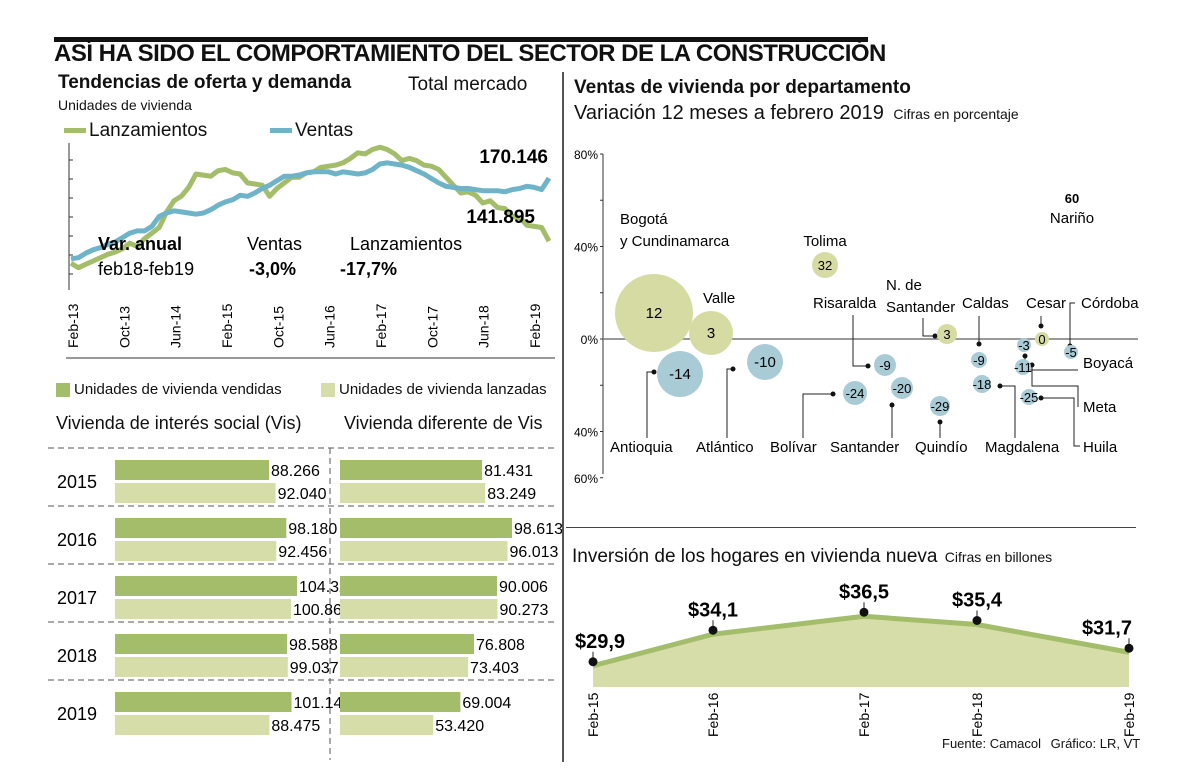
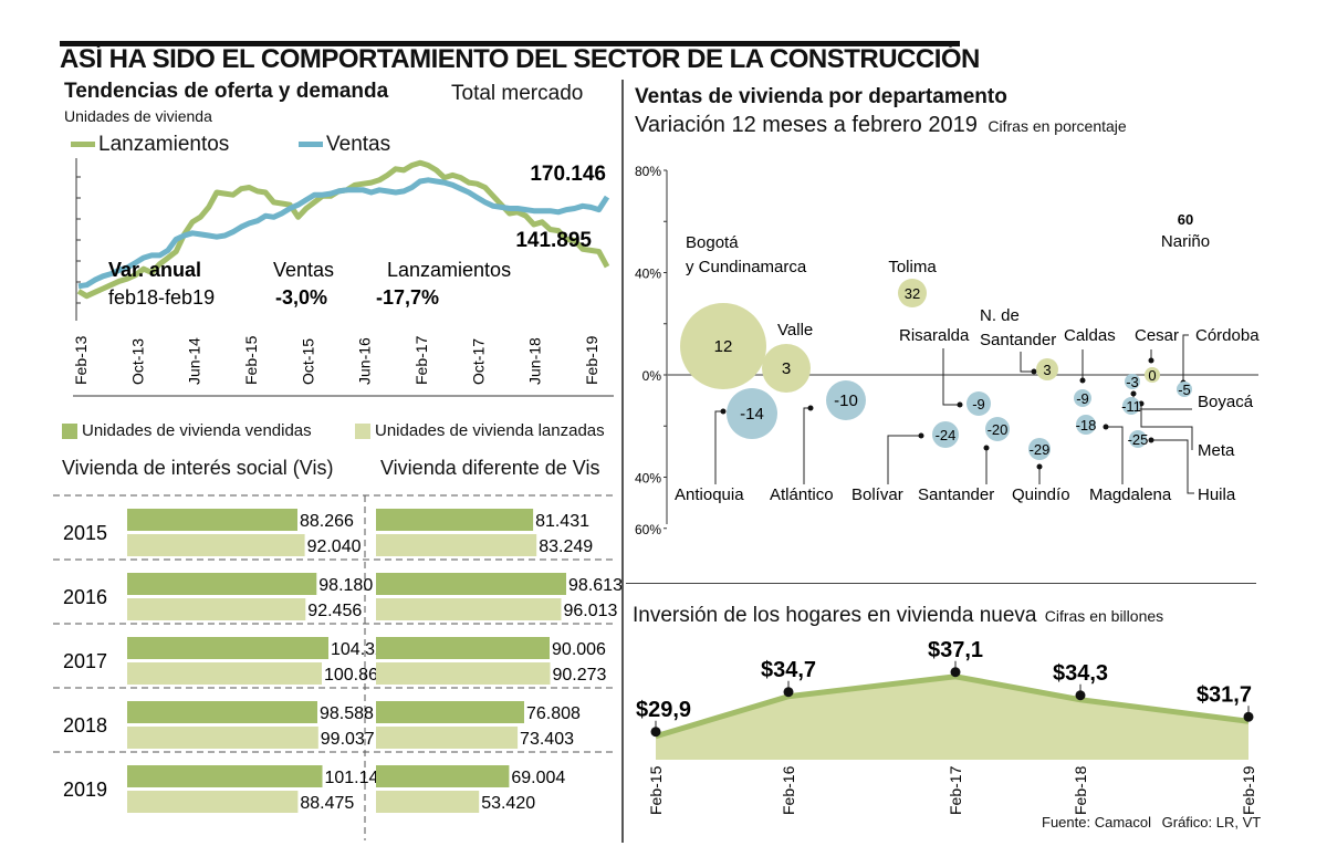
Inversión de los hogares en vivienda nueva/Feb-16: $34,1 -> $34,7
Inversión de los hogares en vivienda nueva/Feb-17: $36,5 -> $37,1
Inversión de los hogares en vivienda nueva/Feb-18: $35,4 -> $34,3
